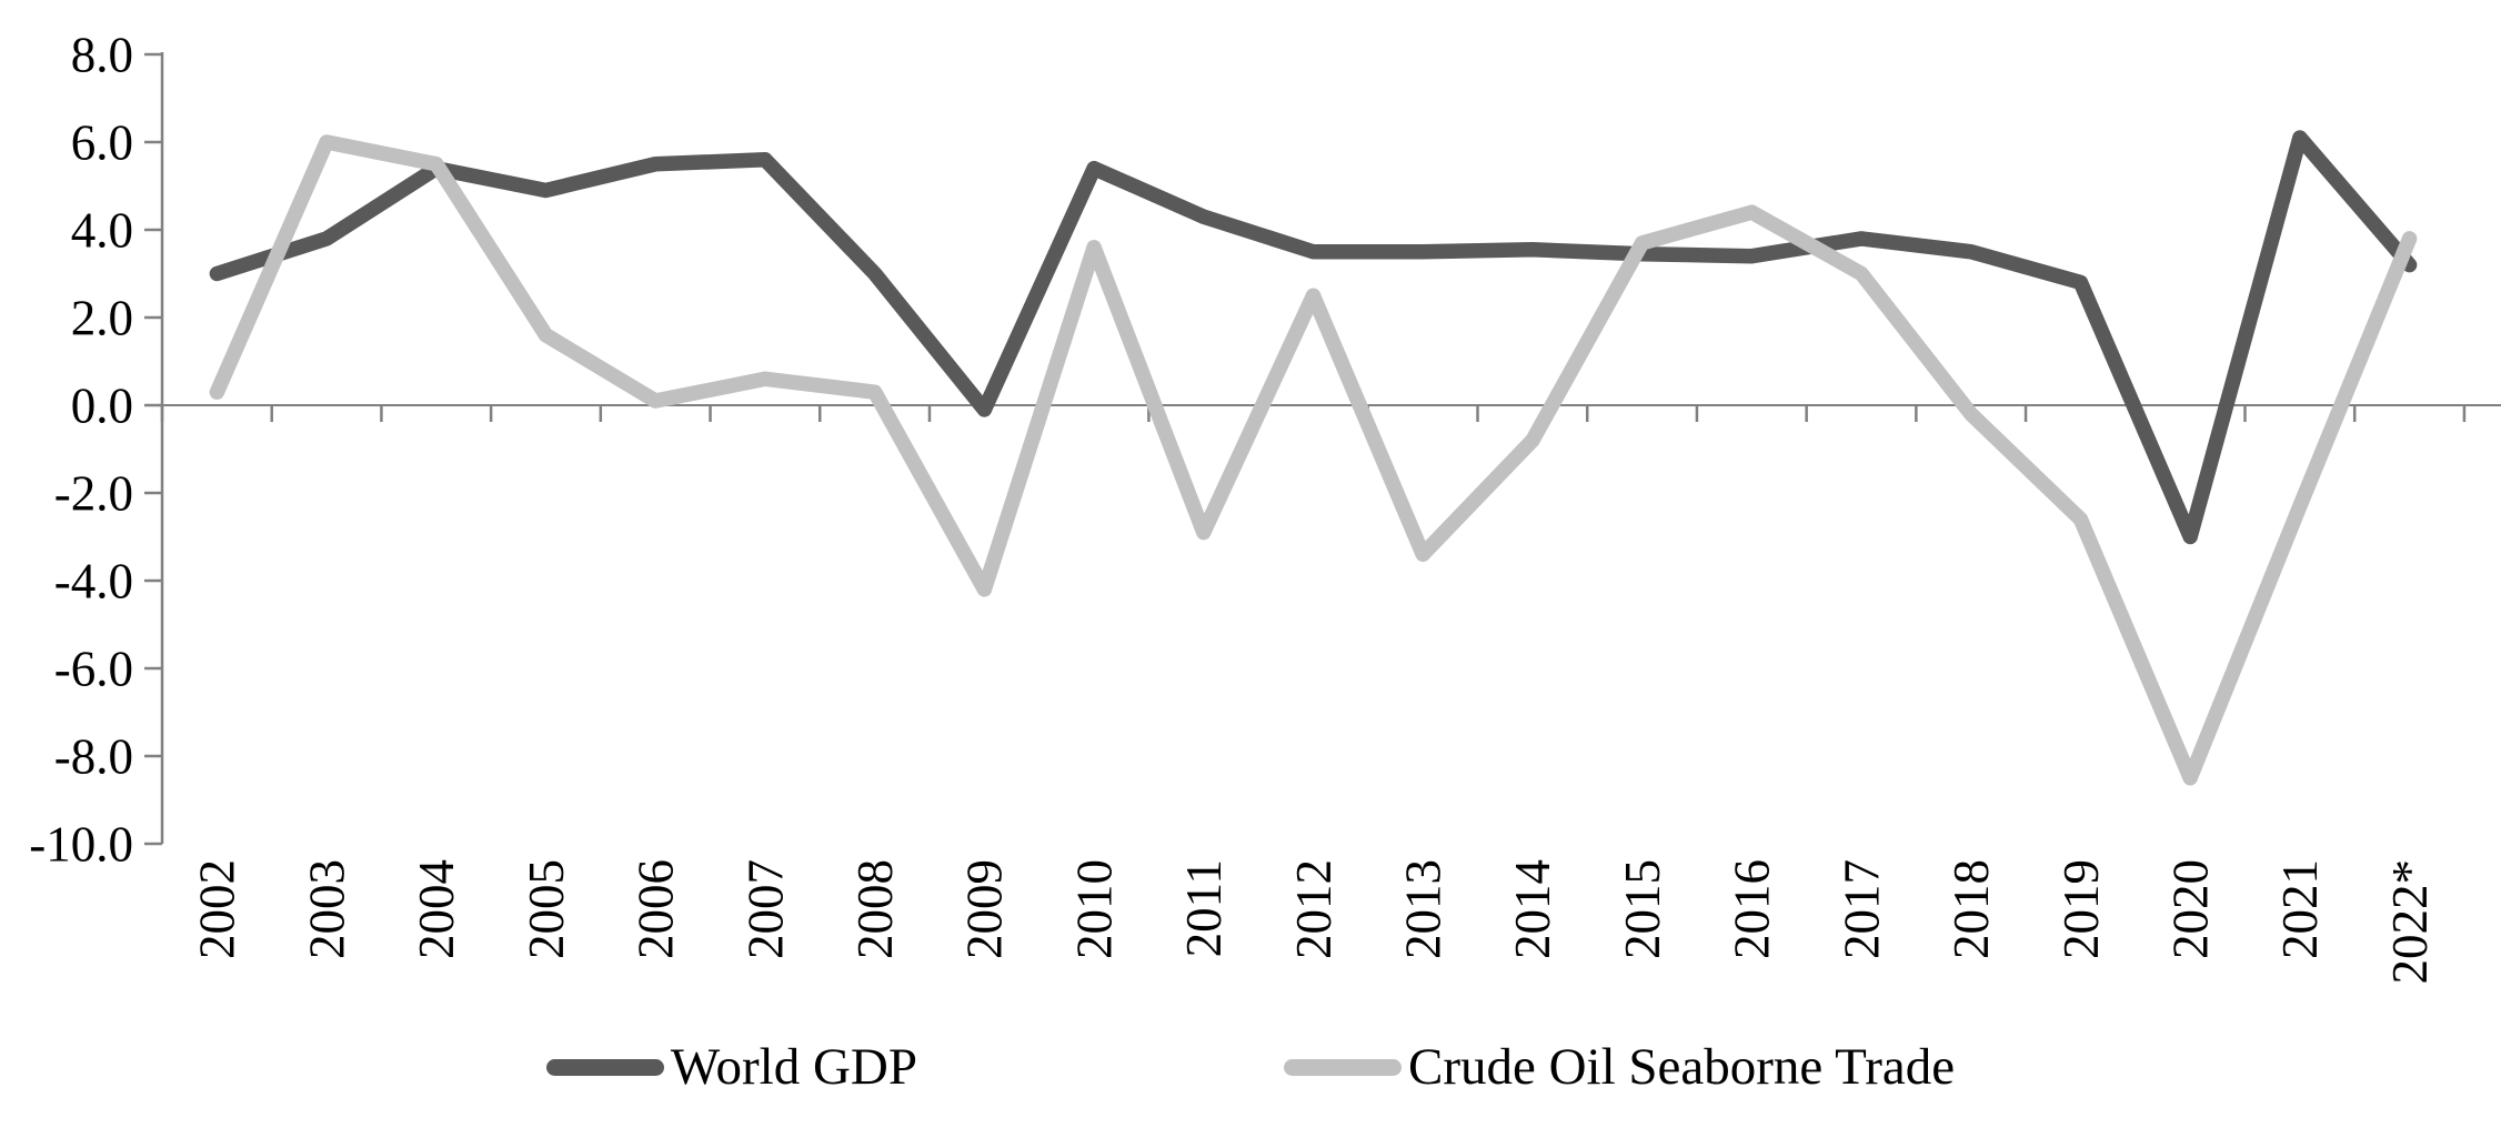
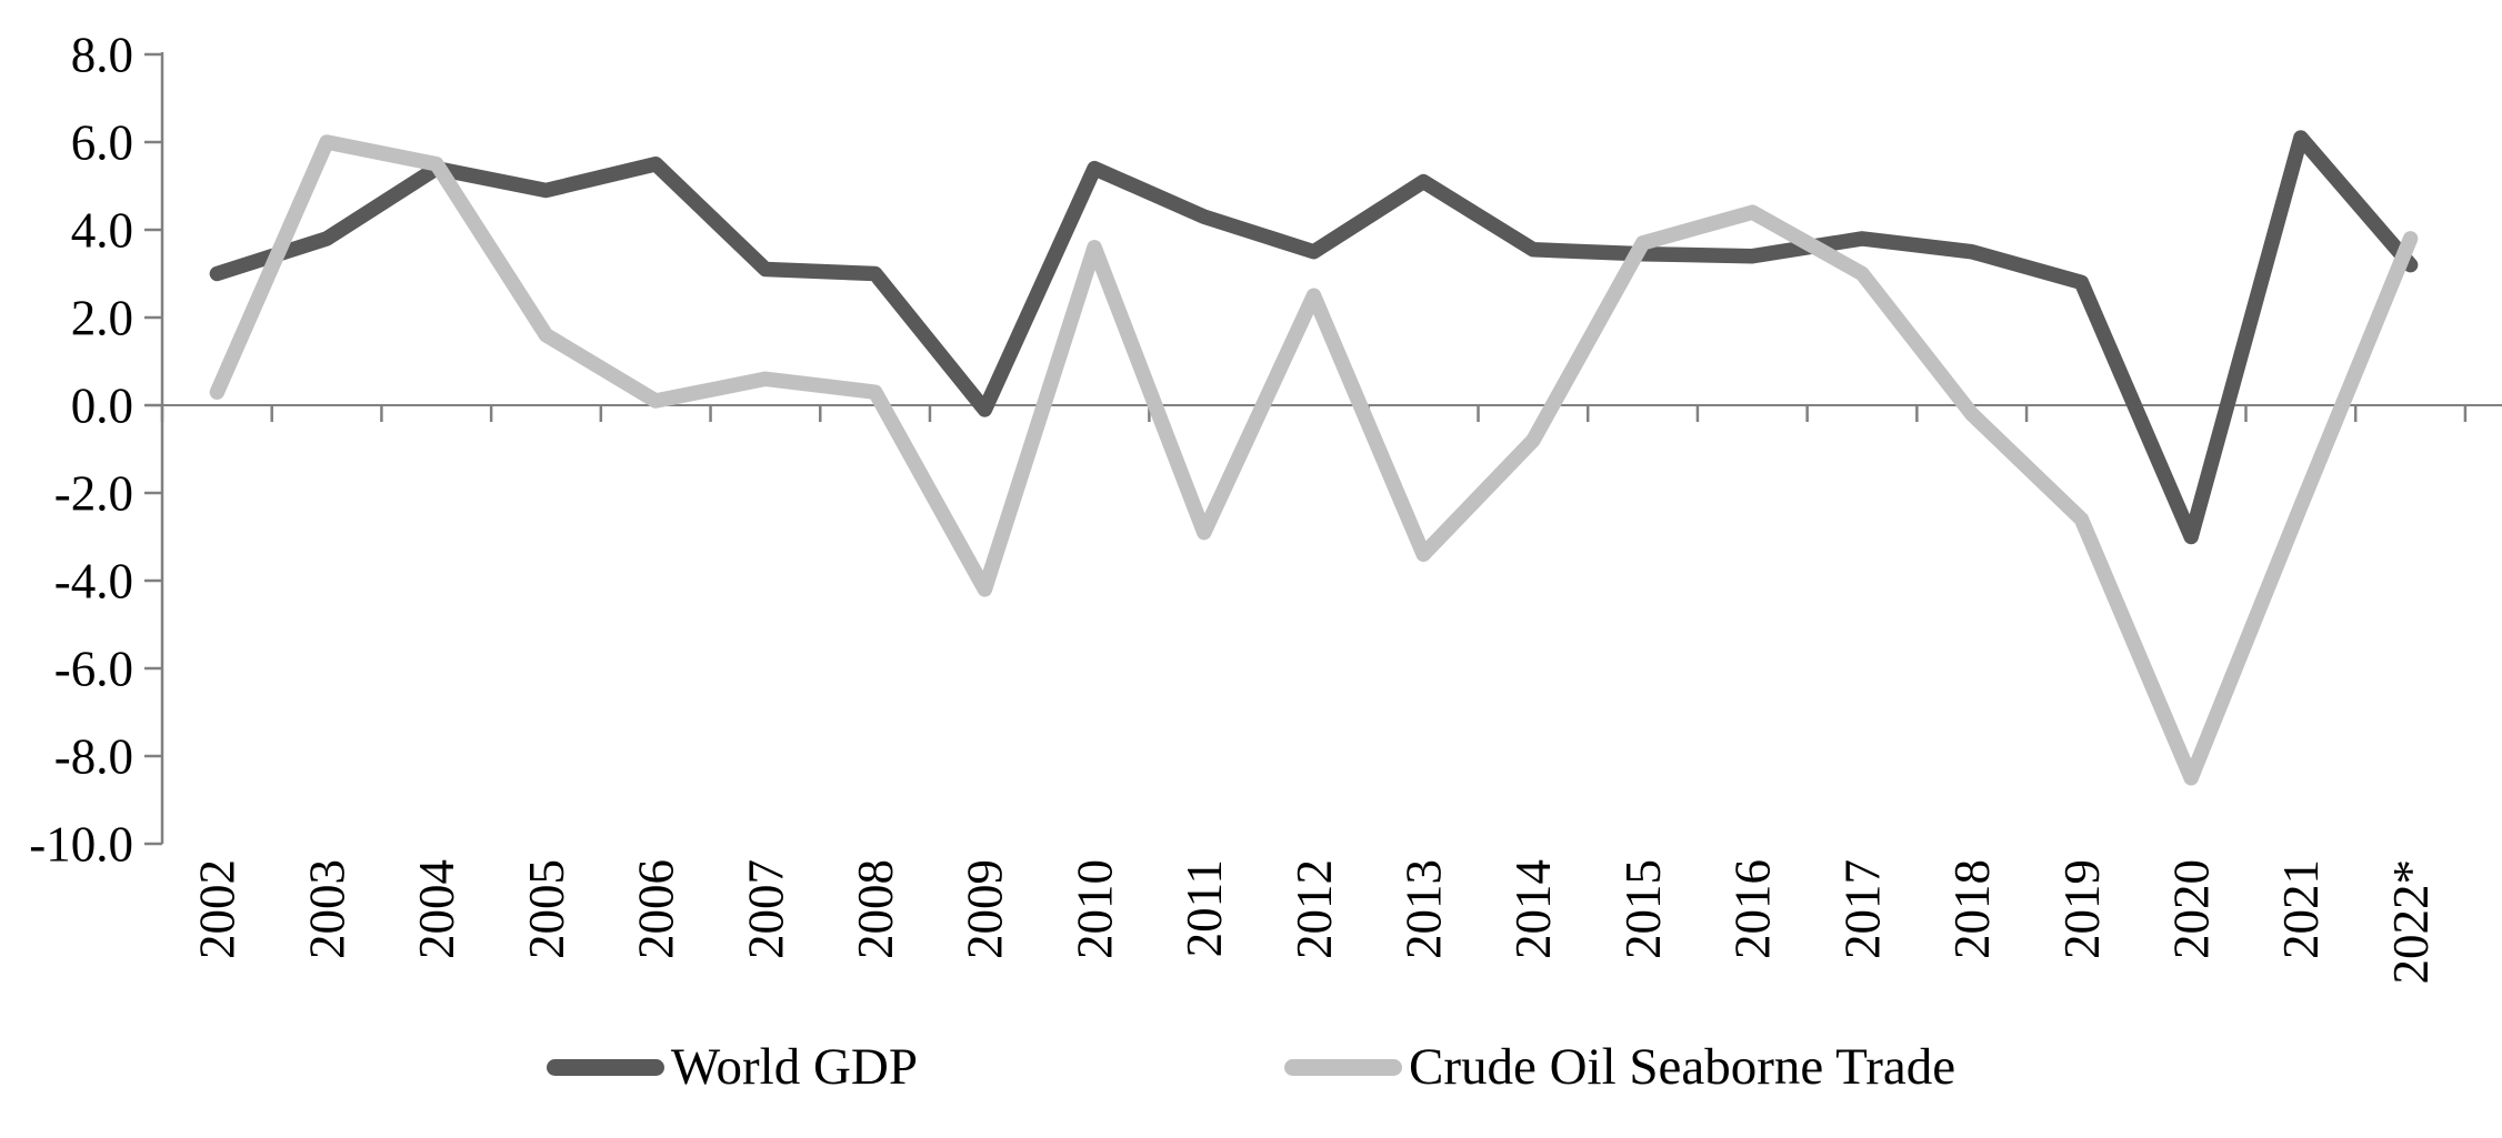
World GDP/2007: 5.6 -> 3.1
World GDP/2013: 3.5 -> 5.1
